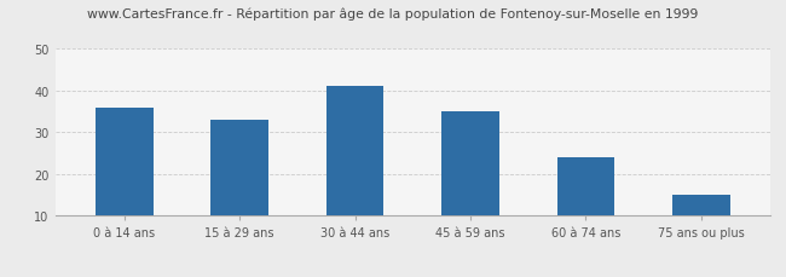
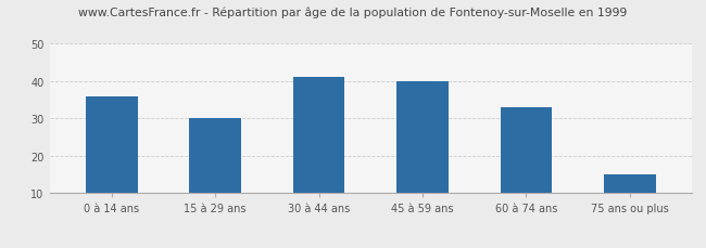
15 à 29 ans: 33 -> 30
45 à 59 ans: 35 -> 40
60 à 74 ans: 24 -> 33
